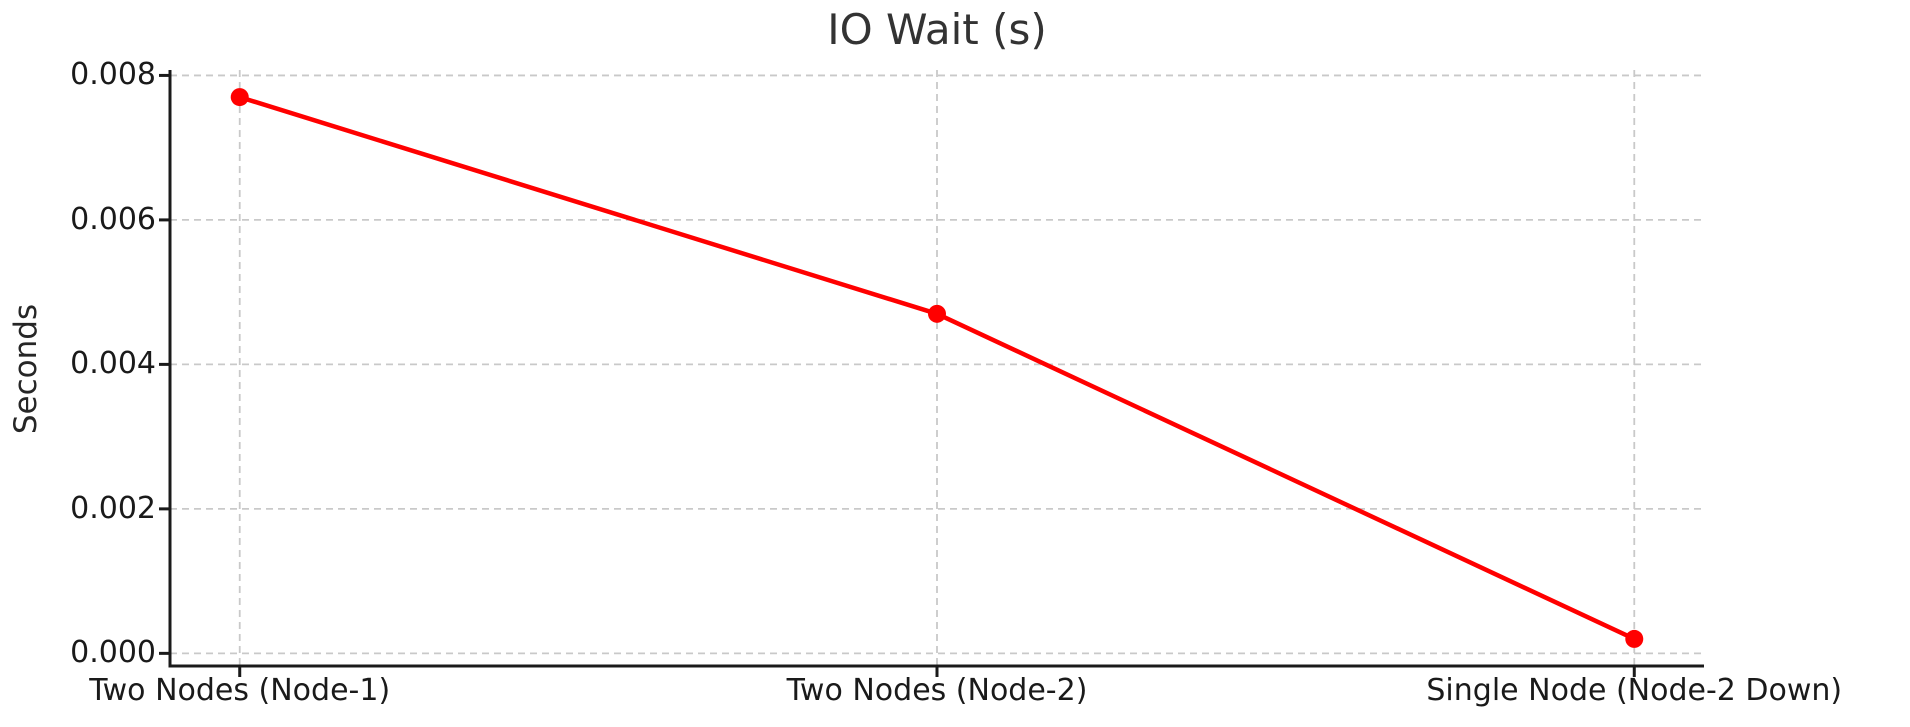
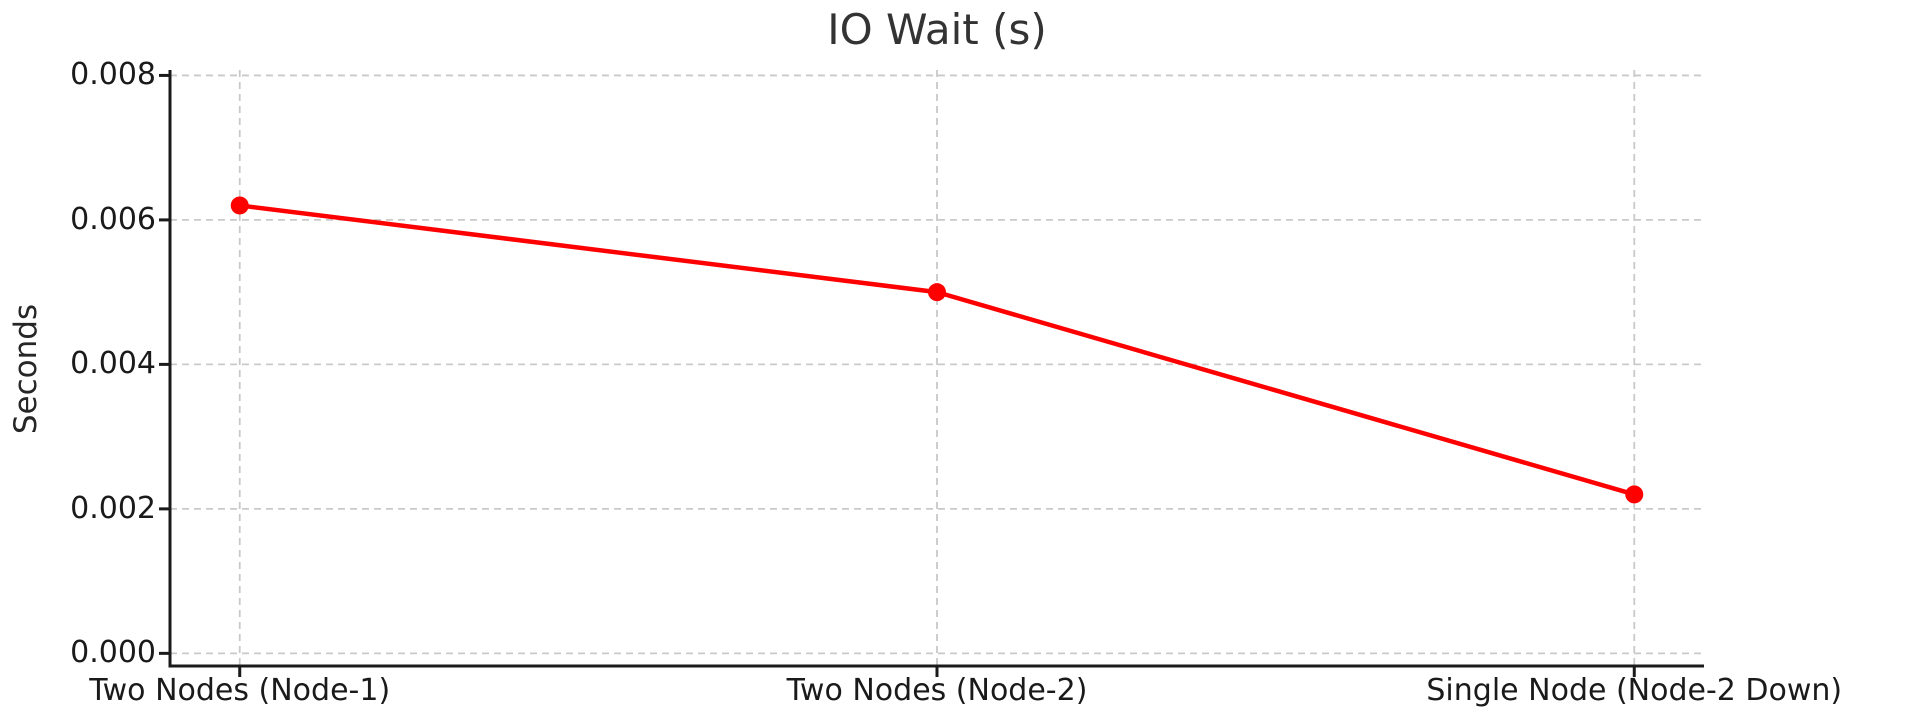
Two Nodes (Node-1): 0.0077 -> 0.0062
Two Nodes (Node-2): 0.0047 -> 0.0050
Single Node (Node-2 Down): 0.0002 -> 0.0022
